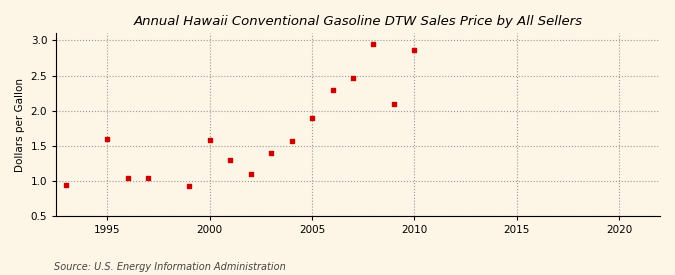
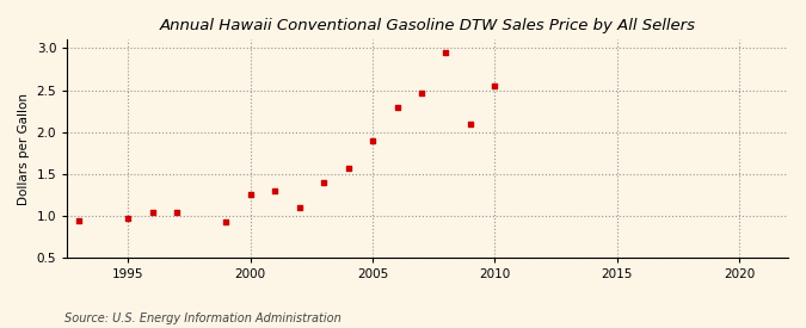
1995: 1.60 -> 0.97
2000: 1.58 -> 1.25
2010: 2.86 -> 2.55
